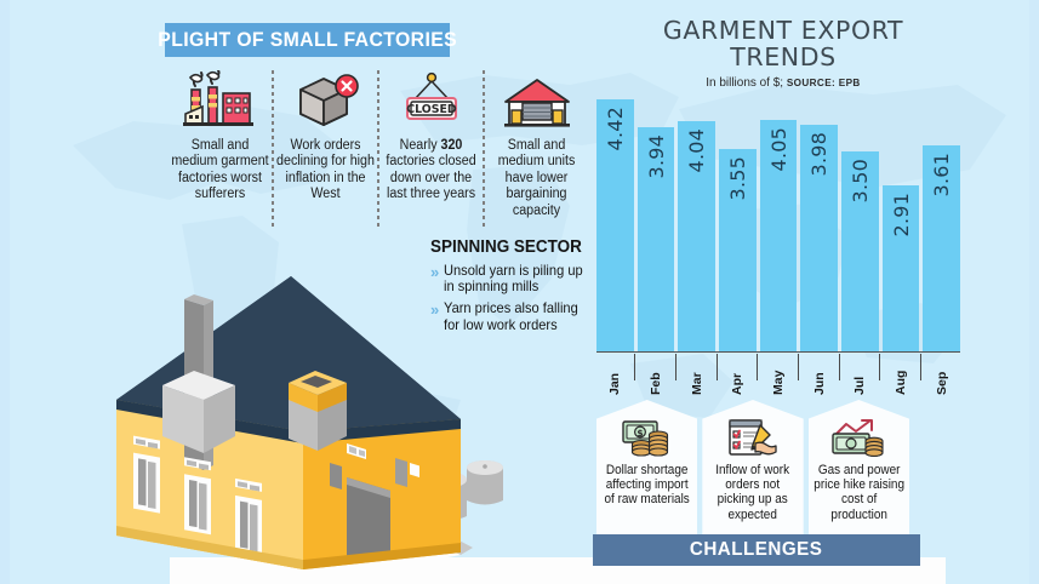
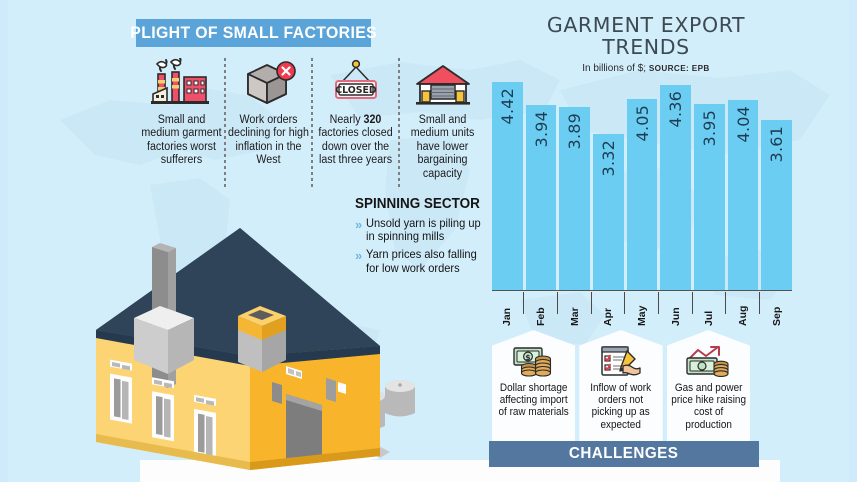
Mar: 4.04 -> 3.89
Apr: 3.55 -> 3.32
Jun: 3.98 -> 4.36
Jul: 3.50 -> 3.95
Aug: 2.91 -> 4.04
